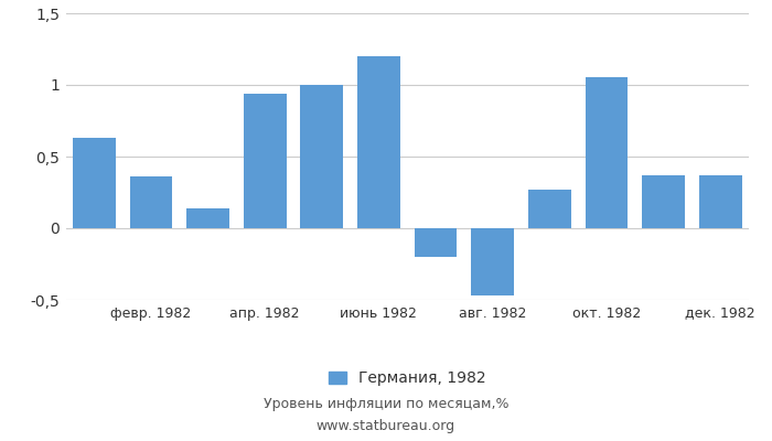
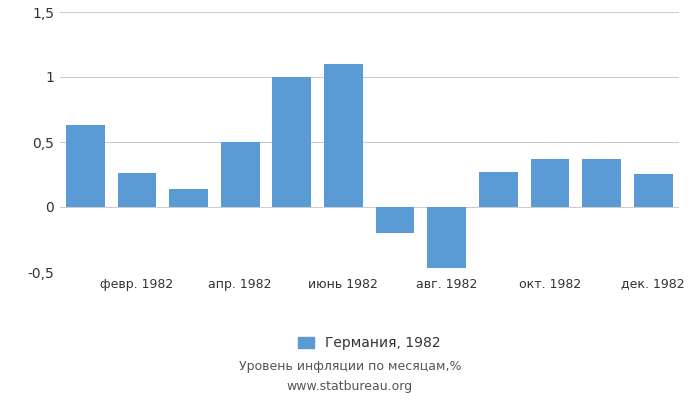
февр. 1982: 0,36 -> 0,26
апр. 1982: 0,94 -> 0,50
июнь 1982: 1,20 -> 1,10
окт. 1982: 1,05 -> 0,37
дек. 1982: 0,37 -> 0,25
